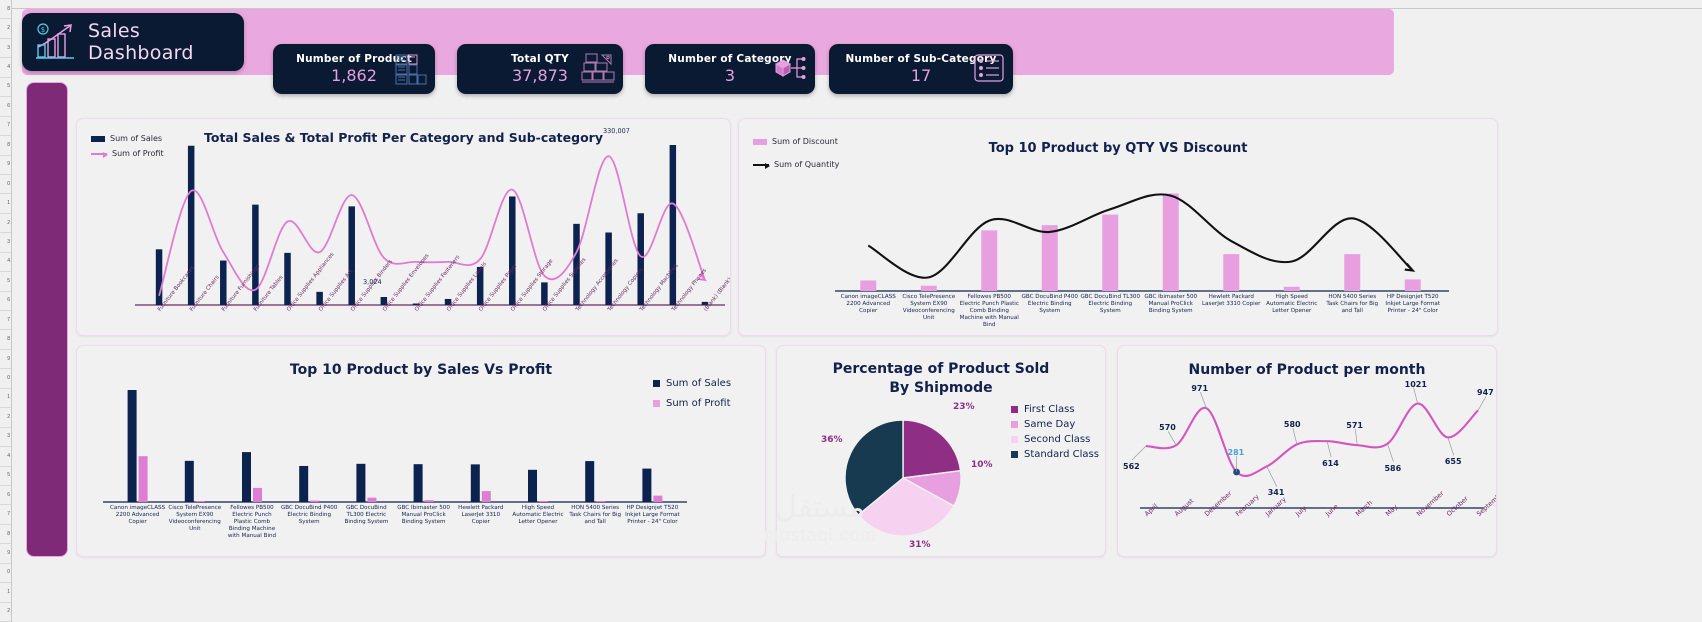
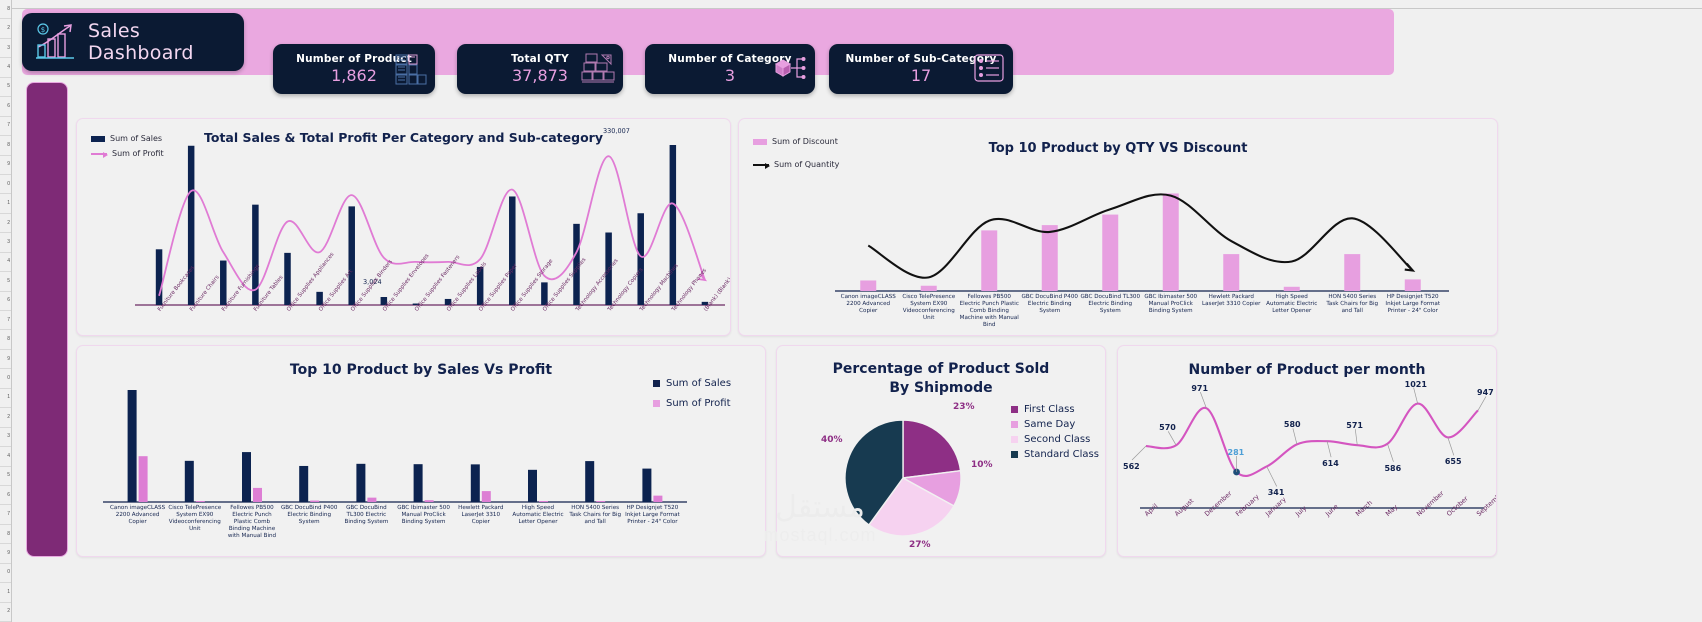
Percentage of Product Sold By Shipmode/Second Class: 31% -> 27%
Percentage of Product Sold By Shipmode/Standard Class: 36% -> 40%
